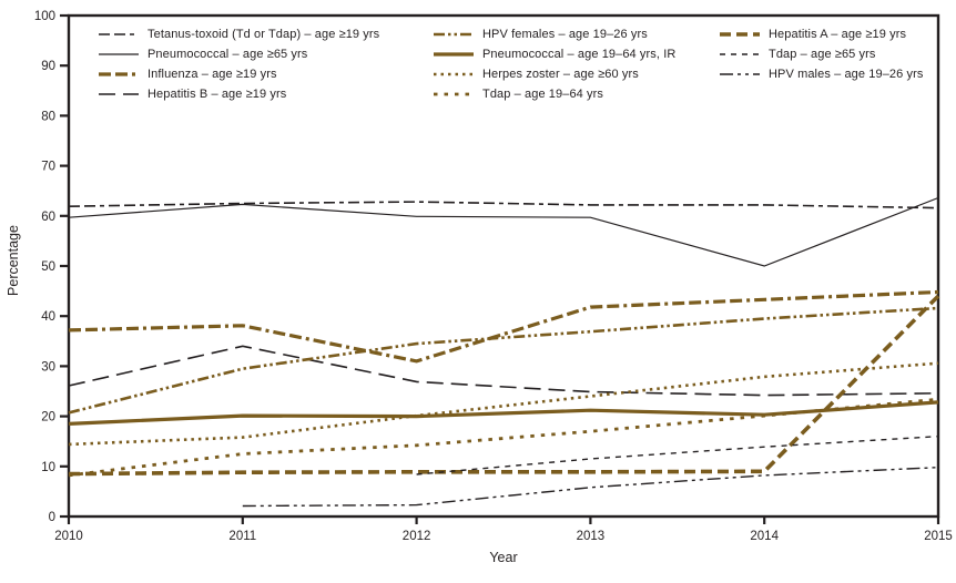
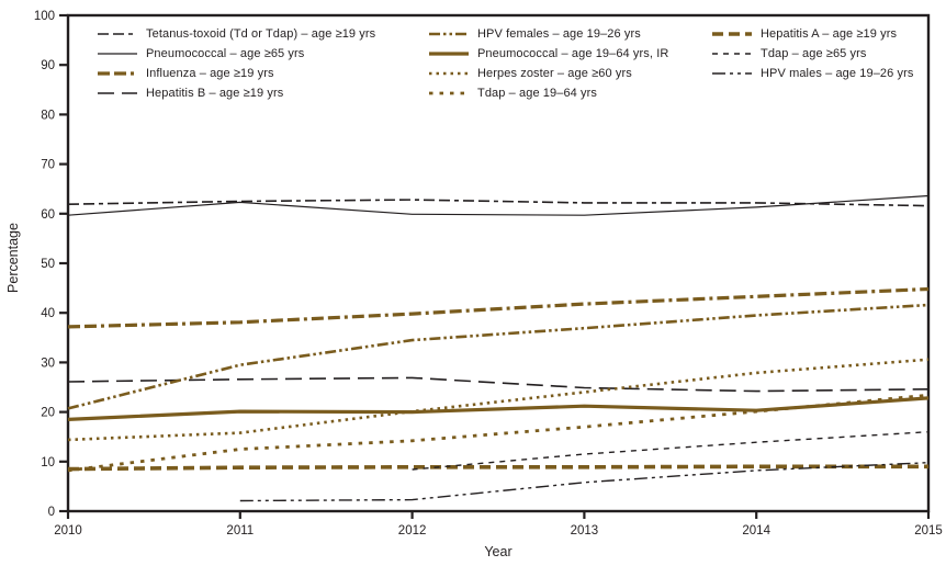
Hepatitis B – age ≥19 yrs/2011: 34 -> 27
Influenza – age ≥19 yrs/2012: 31 -> 40
Pneumococcal – age ≥65 yrs/2014: 50 -> 61
Hepatitis A – age ≥19 yrs/2015: 44 -> 9
